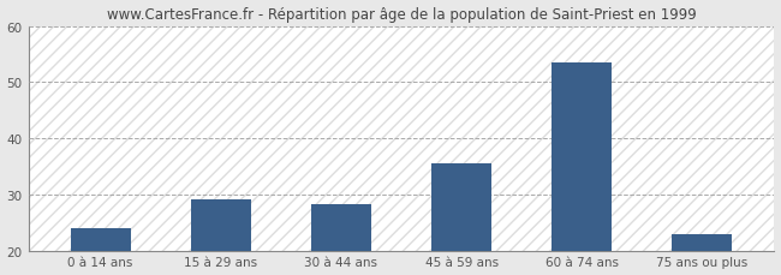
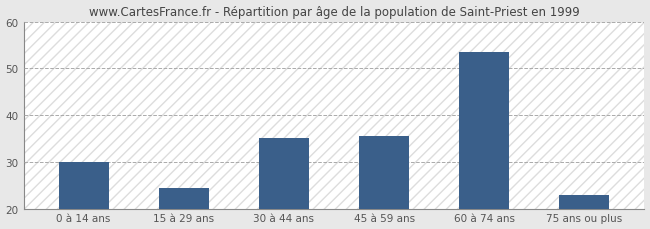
0 à 14 ans: 24.0 -> 30.0
15 à 29 ans: 29.0 -> 24.5
30 à 44 ans: 28.2 -> 35.0
